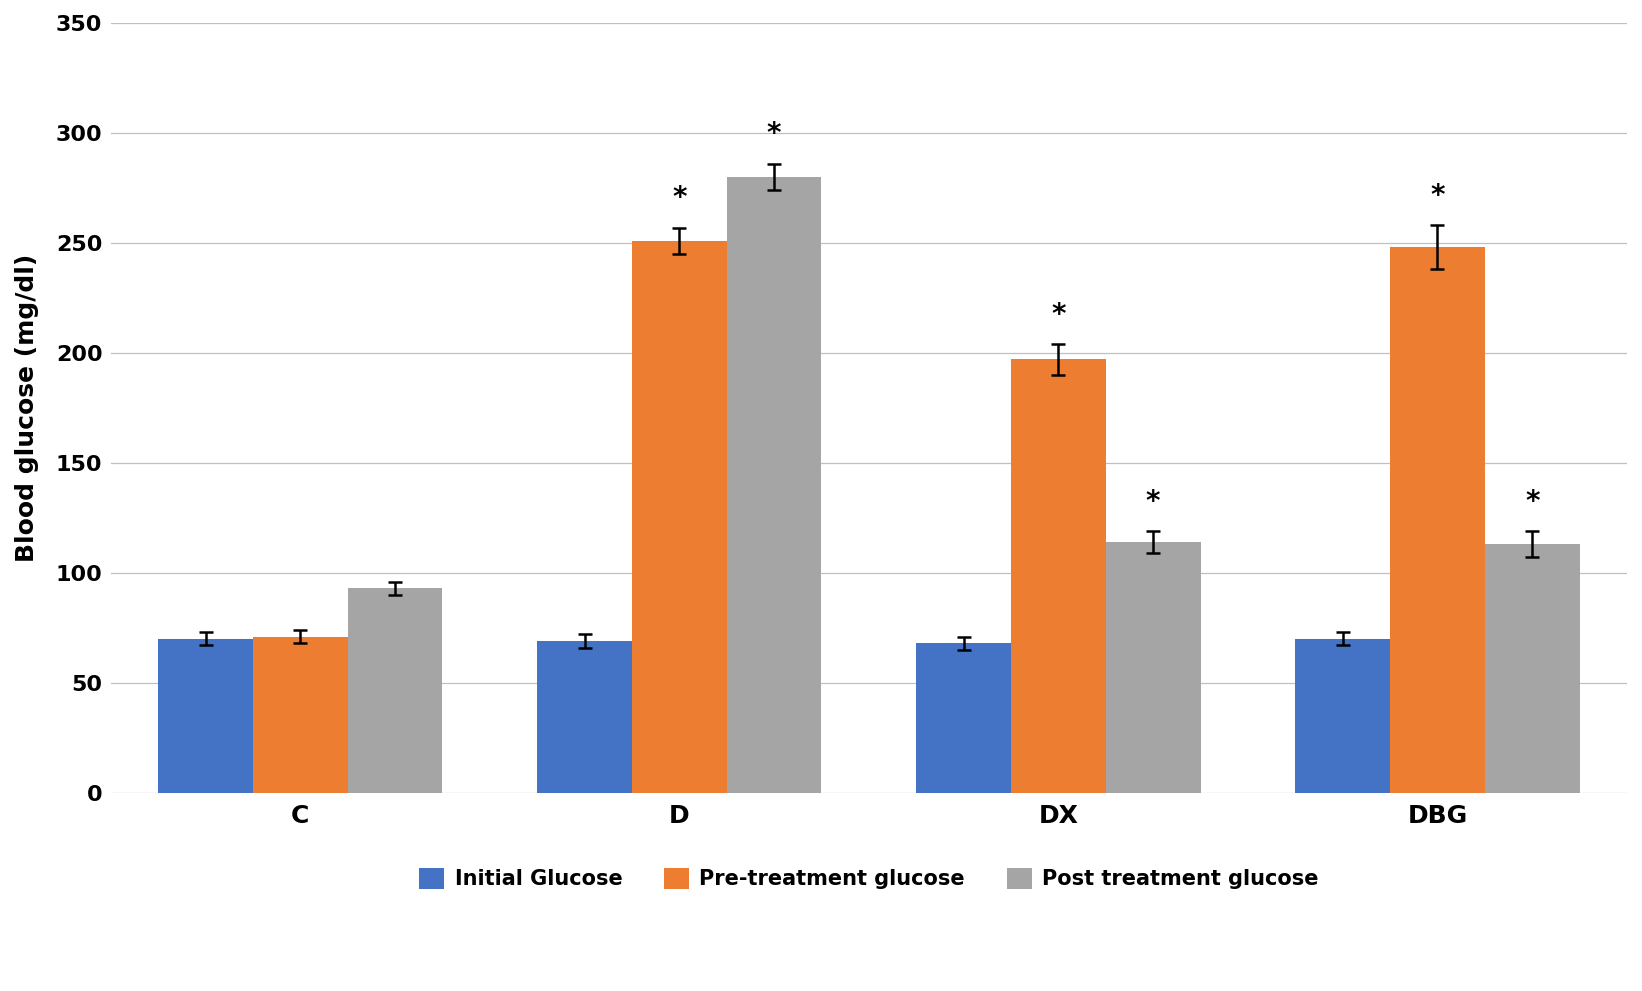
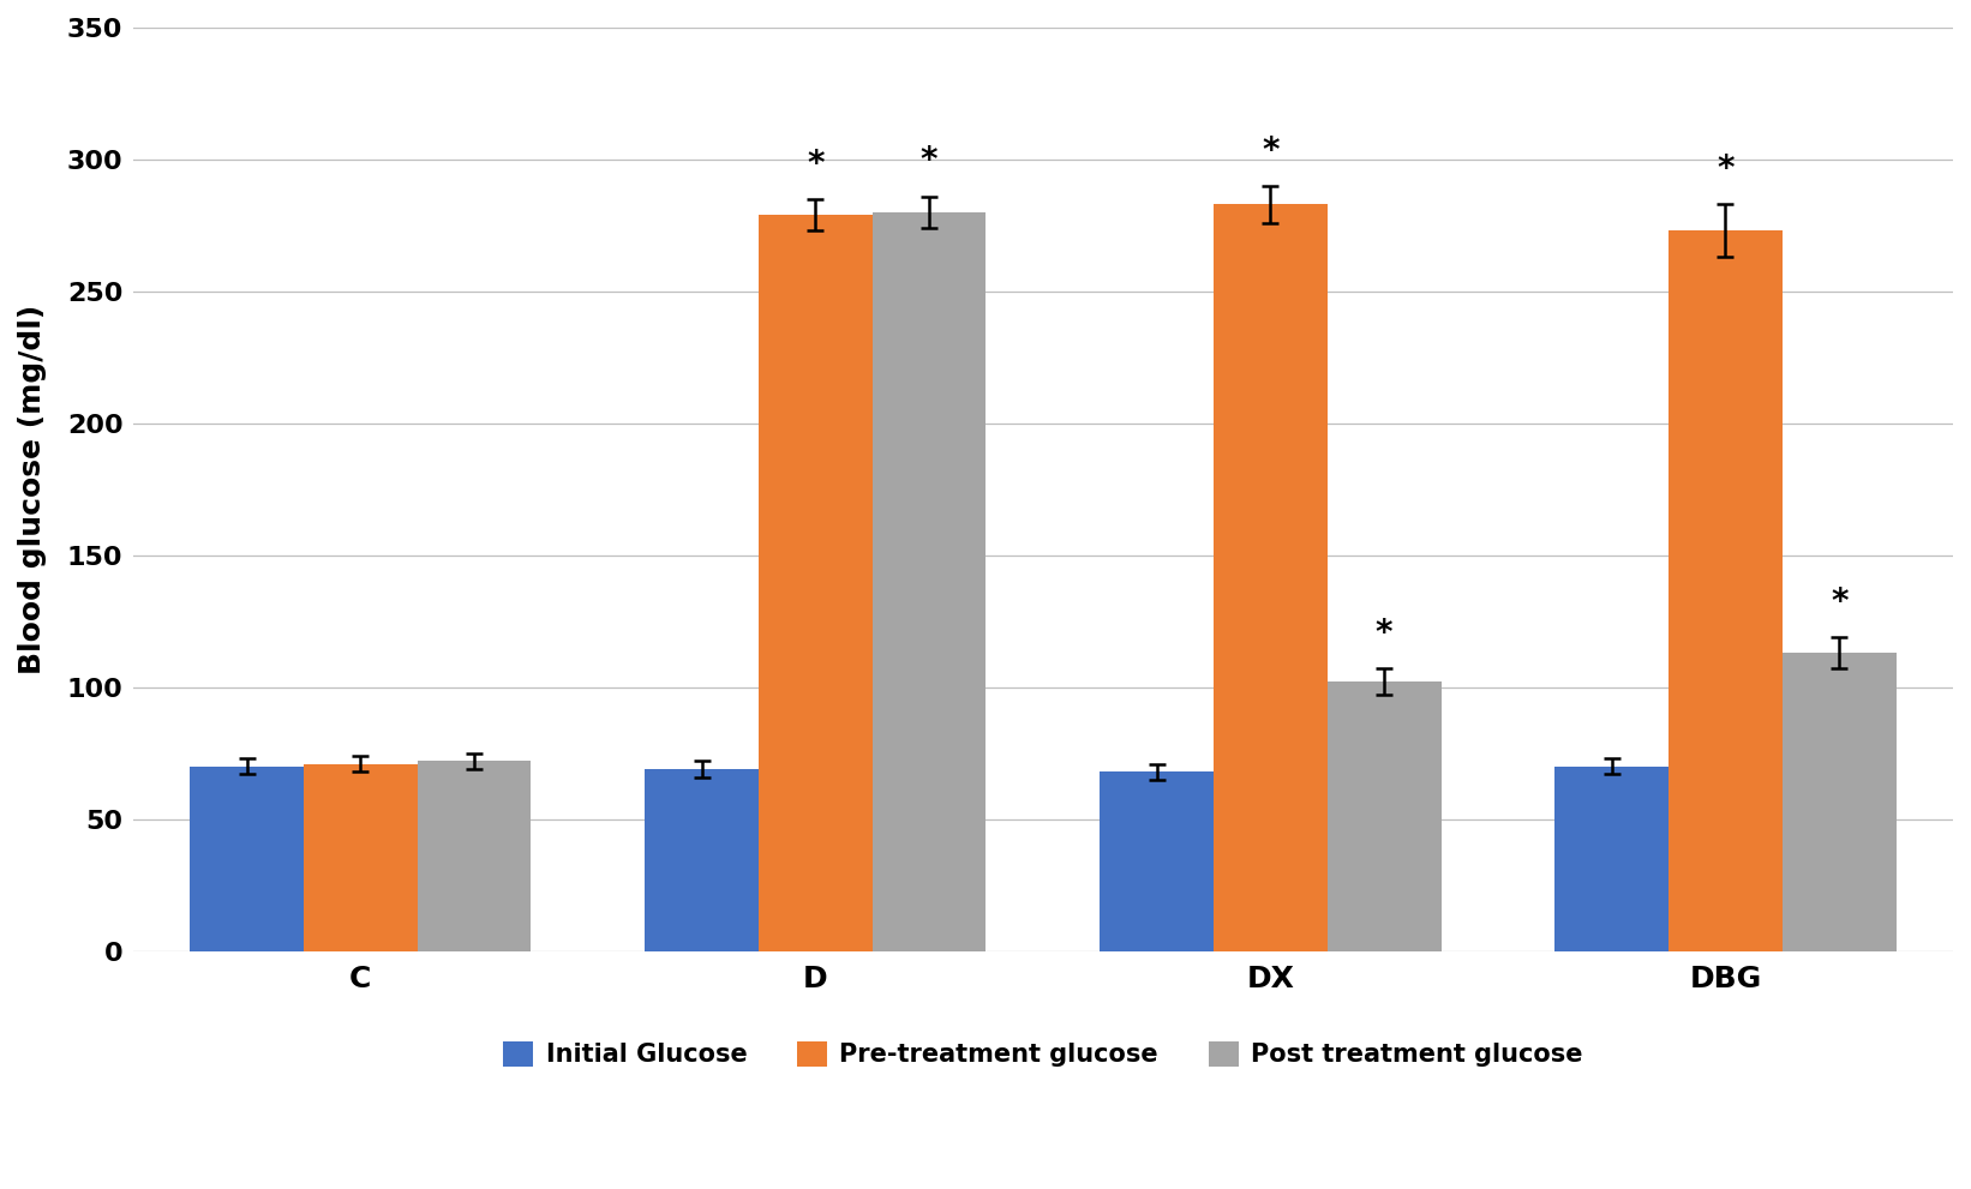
Post treatment glucose/C: 93 -> 72
Pre-treatment glucose/D: 251 -> 279
Pre-treatment glucose/DX: 197 -> 283
Post treatment glucose/DX: 114 -> 102
Pre-treatment glucose/DBG: 248 -> 273
